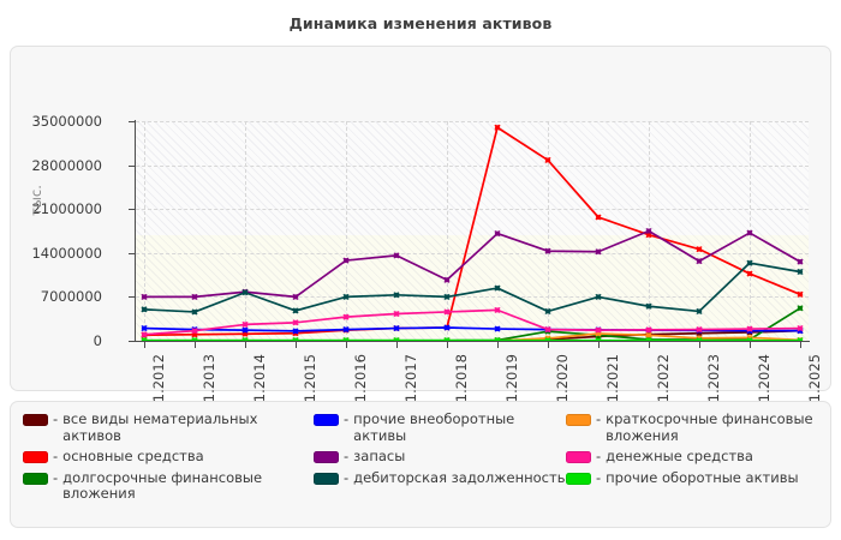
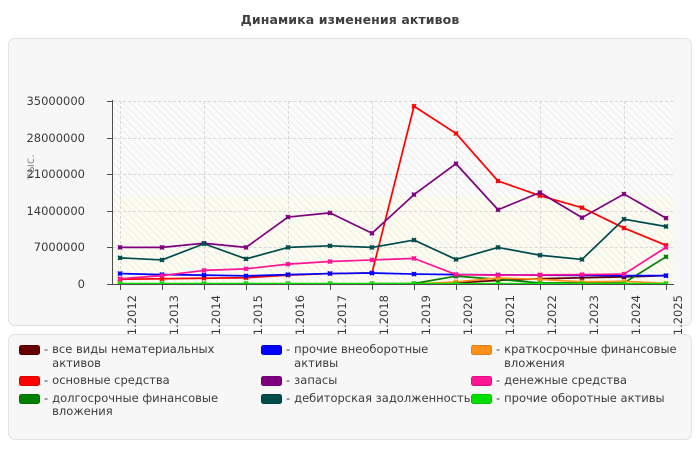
запасы/01.01.2020: 14000000 -> 23000000
денежные средства/01.01.2025: 2000000 -> 7000000
